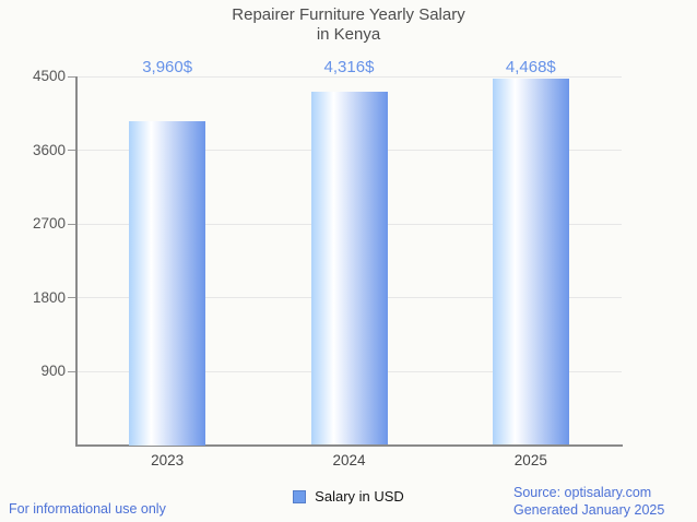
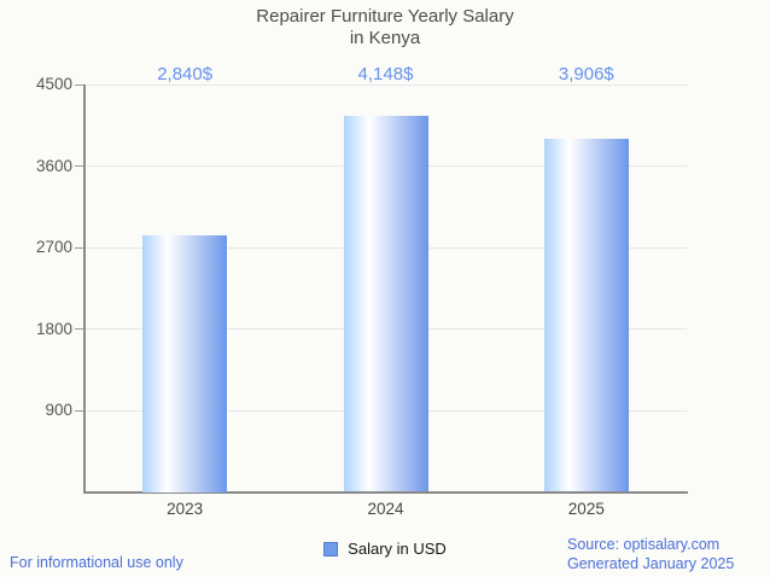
2023: 3,960 -> 2,840
2024: 4,316 -> 4,148
2025: 4,468 -> 3,906
